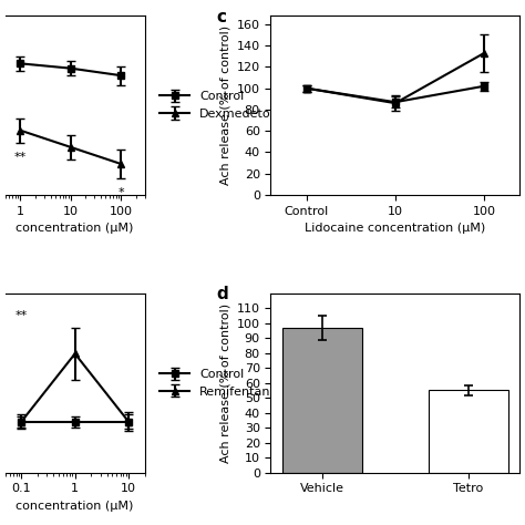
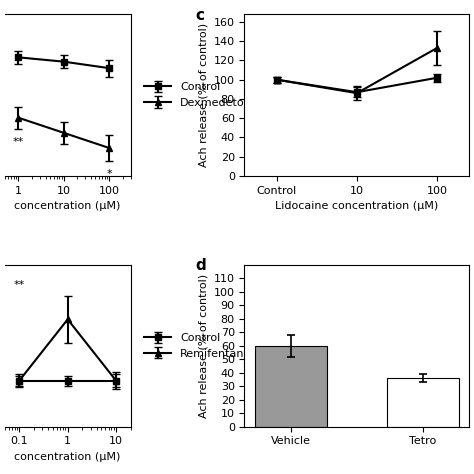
Vehicle: 97 -> 60
Tetro: 55 -> 36
